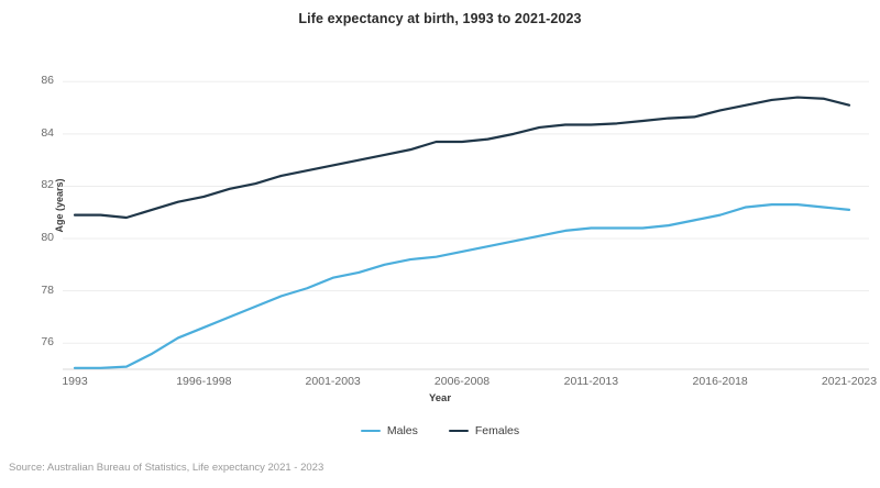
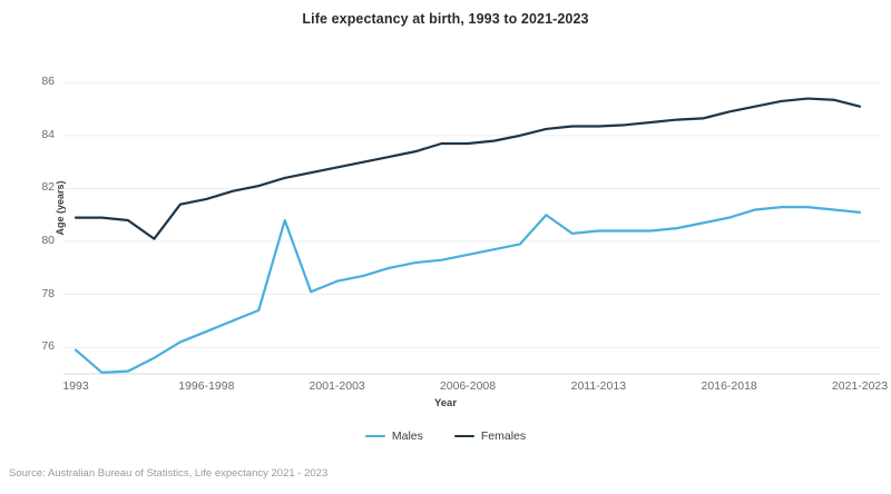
Males/1993: 75.0 -> 75.9
Females/1996-1998: 81.1 -> 80.1
Males/2001-2003: 77.8 -> 80.8
Males/2011-2013: 80.1 -> 81.0
